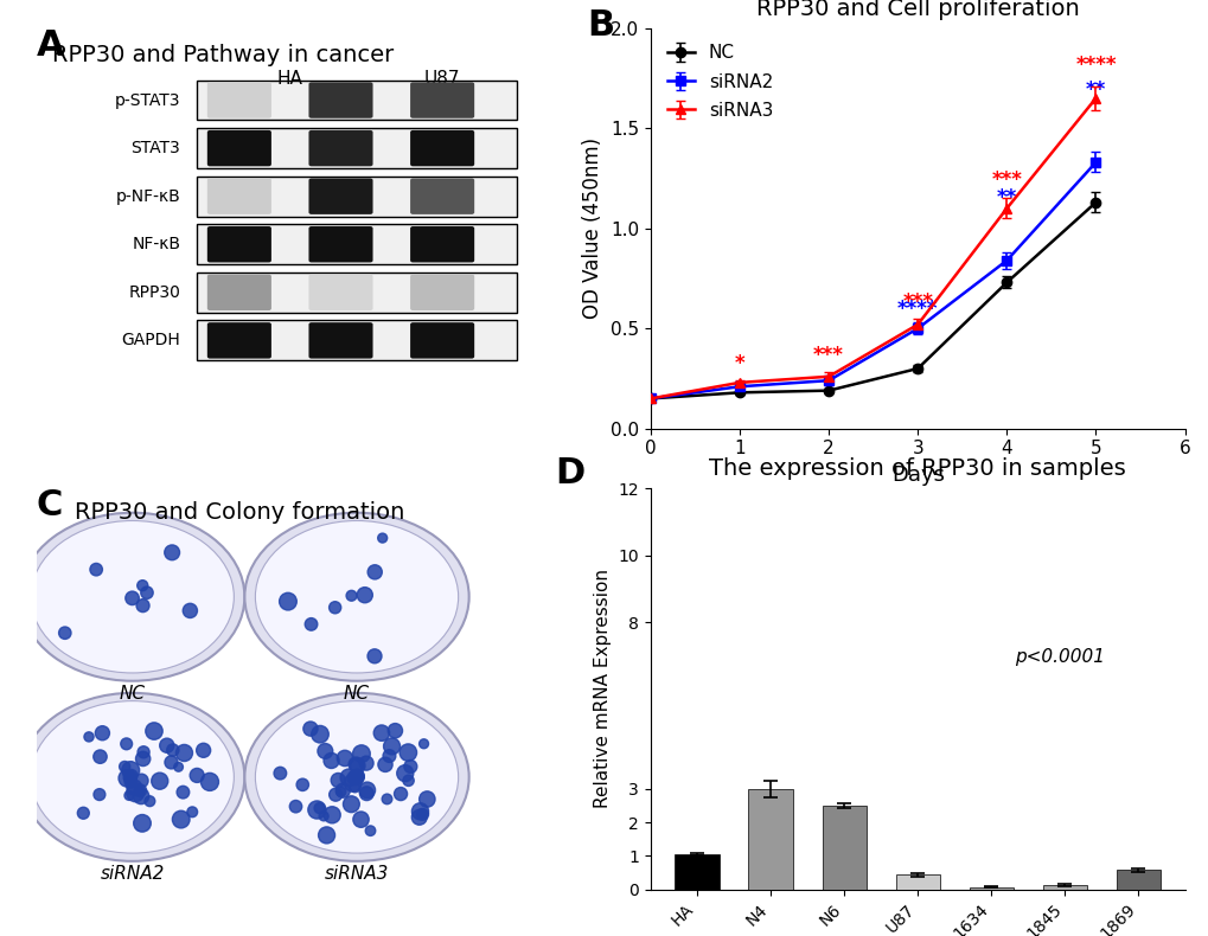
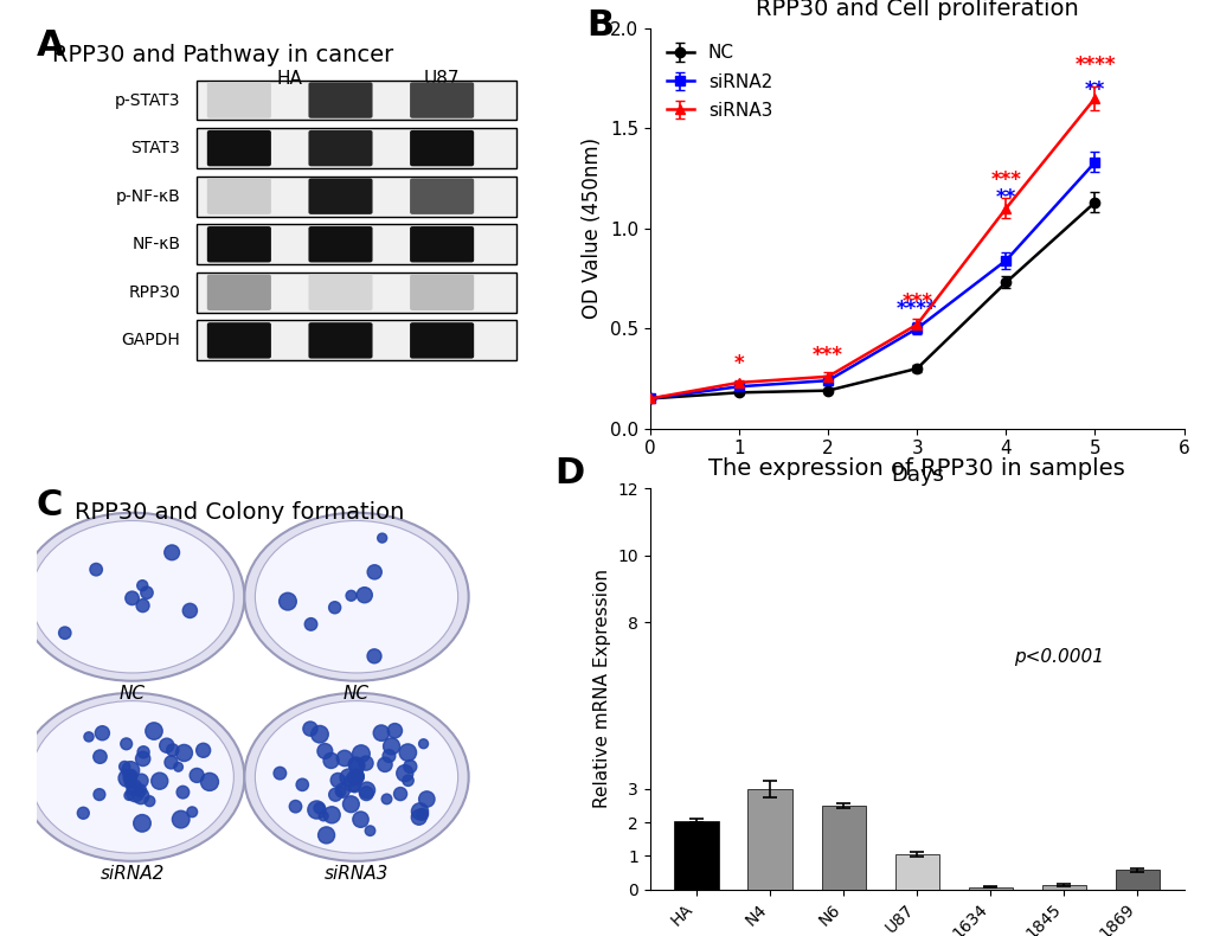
The expression of RPP30 in samples/HA: 1.05 -> 2.05
The expression of RPP30 in samples/U87: 0.43 -> 1.05
